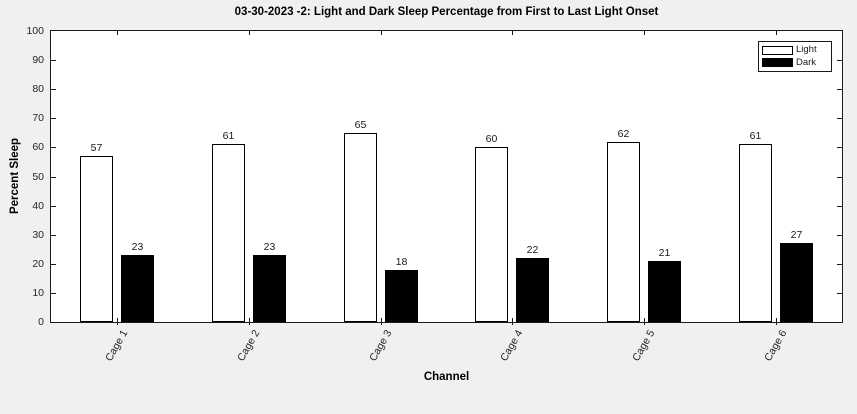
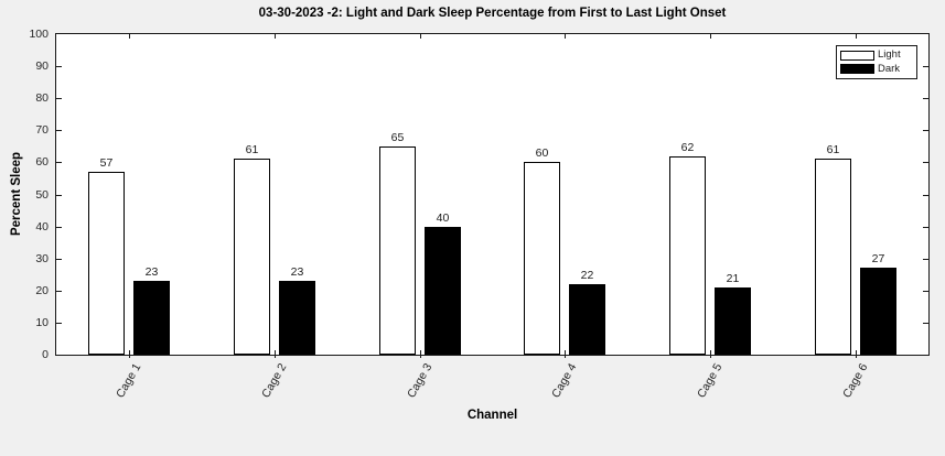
Dark/Cage 3: 18 -> 40
